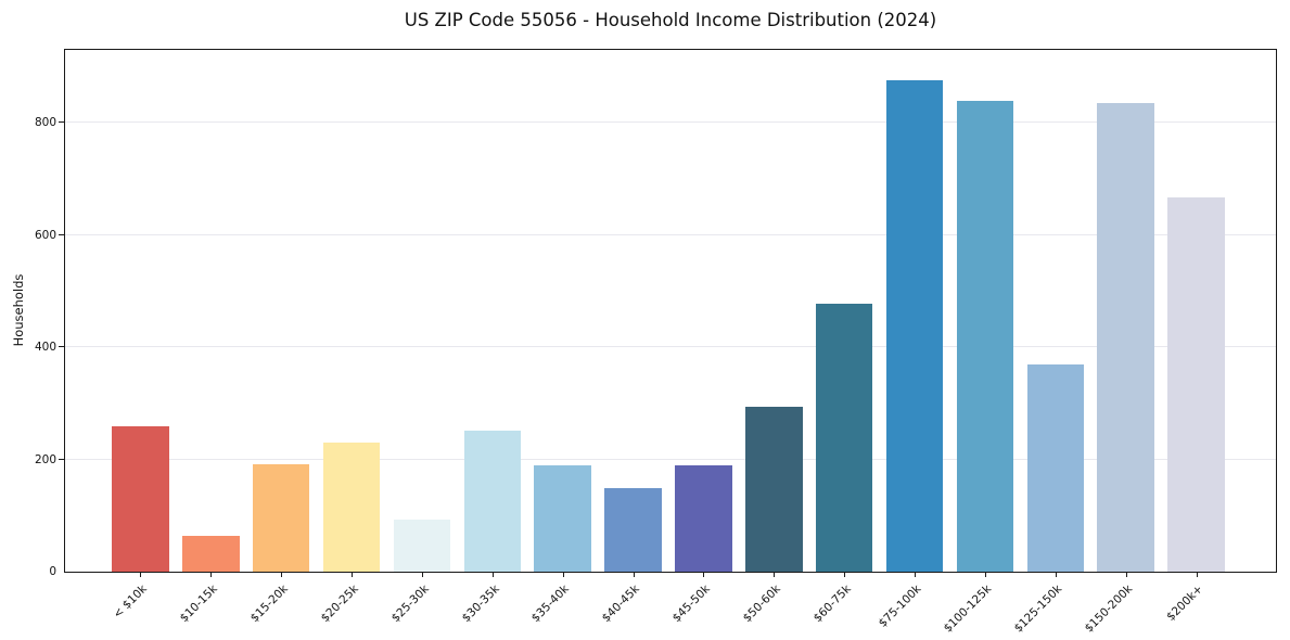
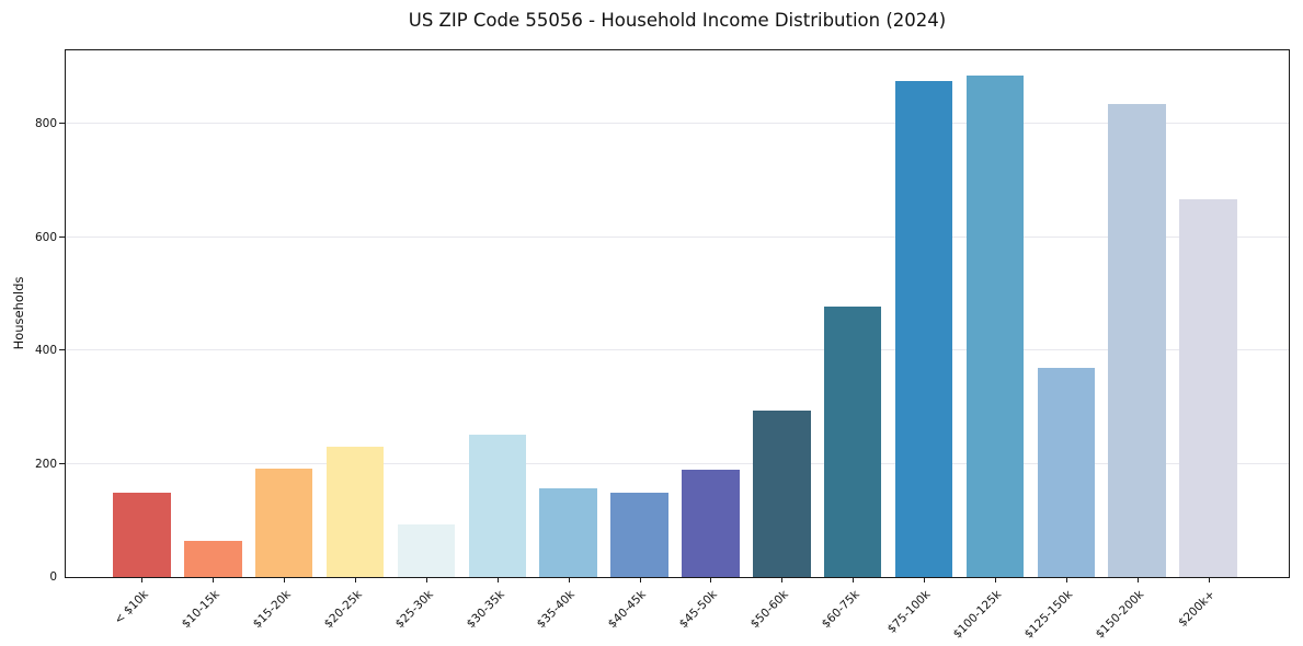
< $10k: 260 -> 150
$35-40k: 190 -> 160
$100-125k: 840 -> 890
